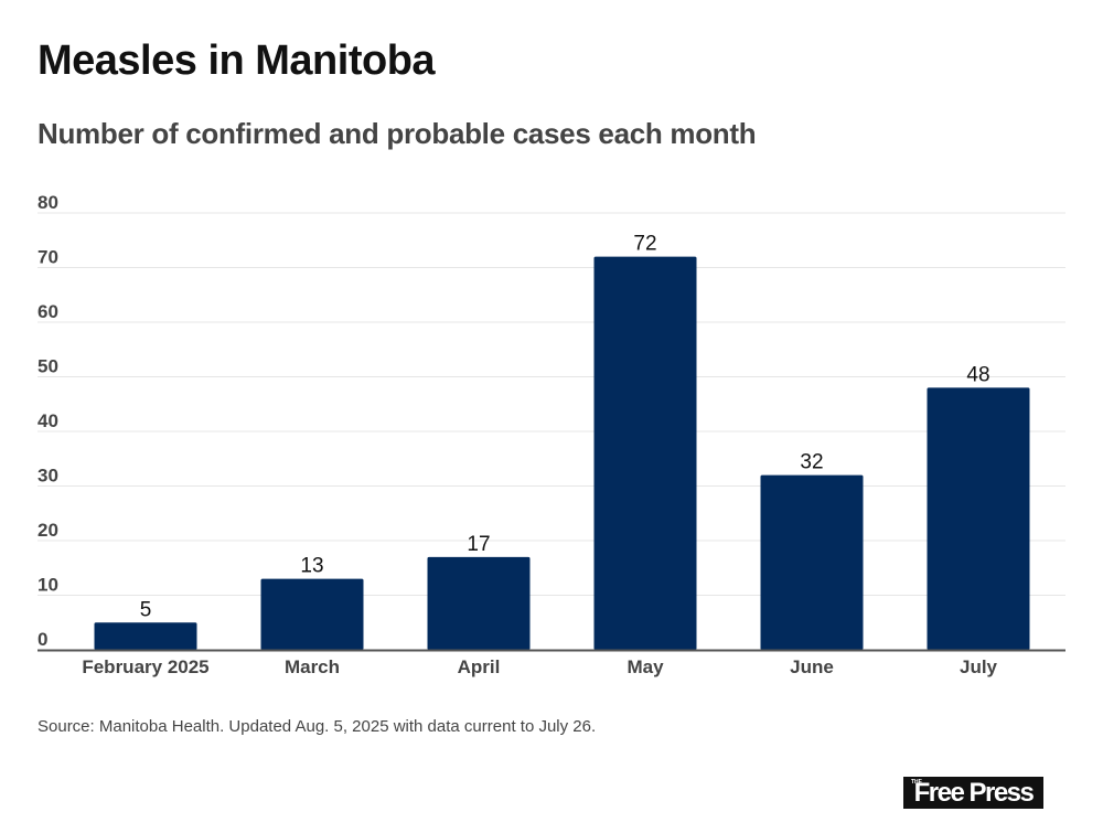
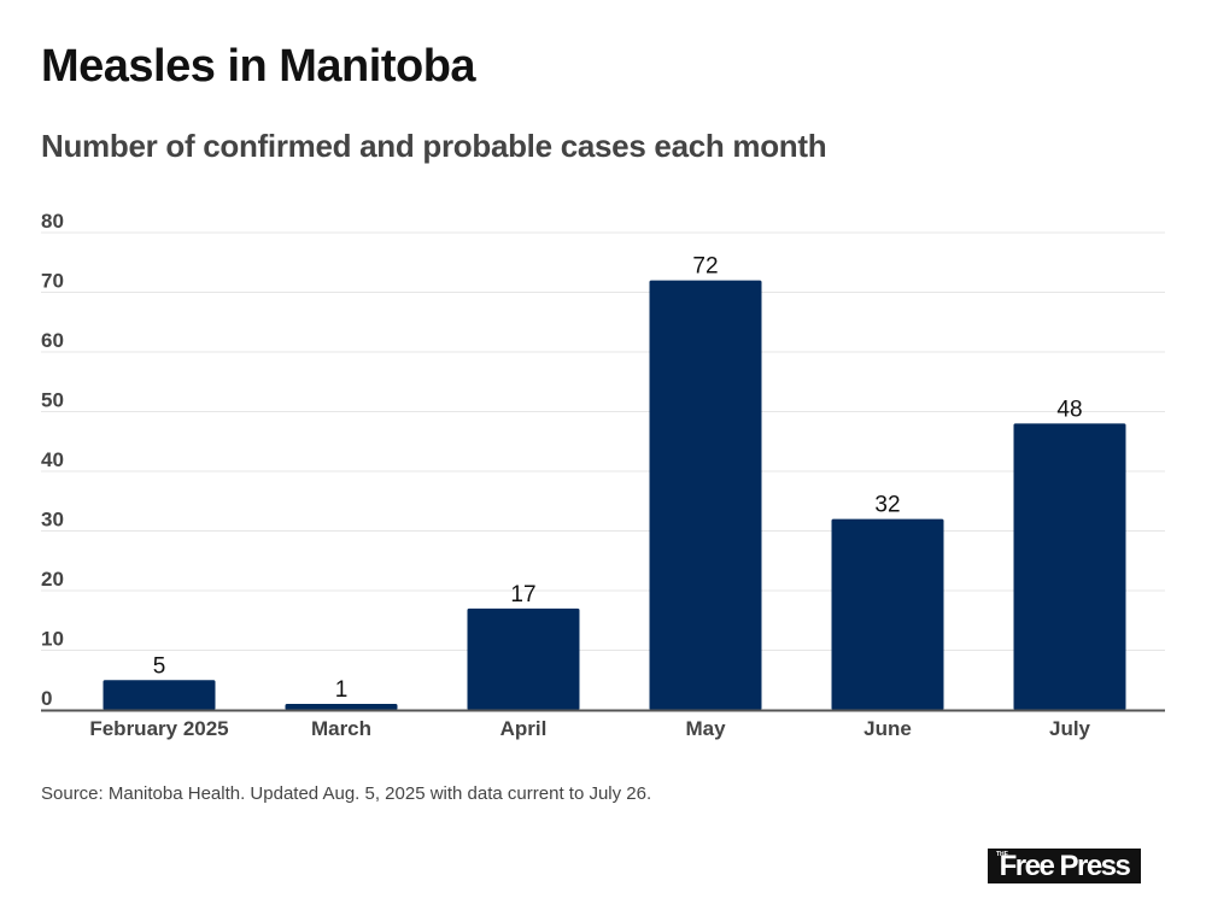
March: 13 -> 1
